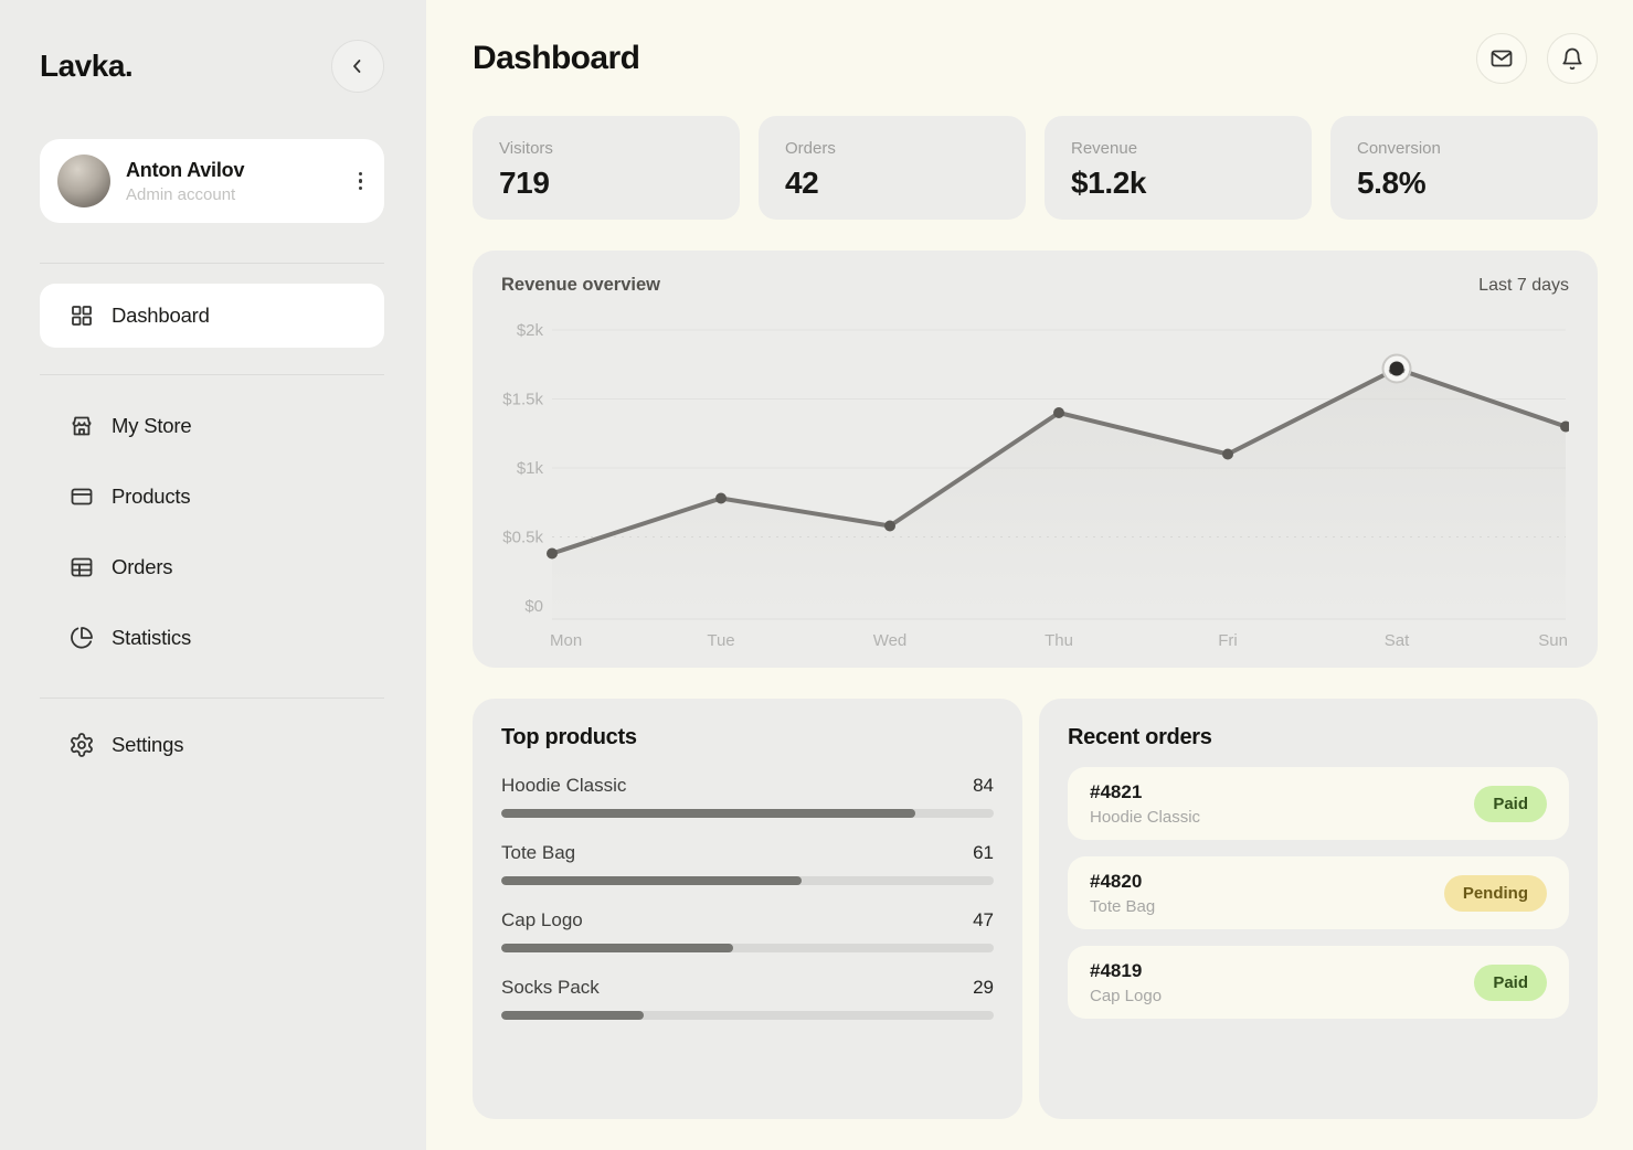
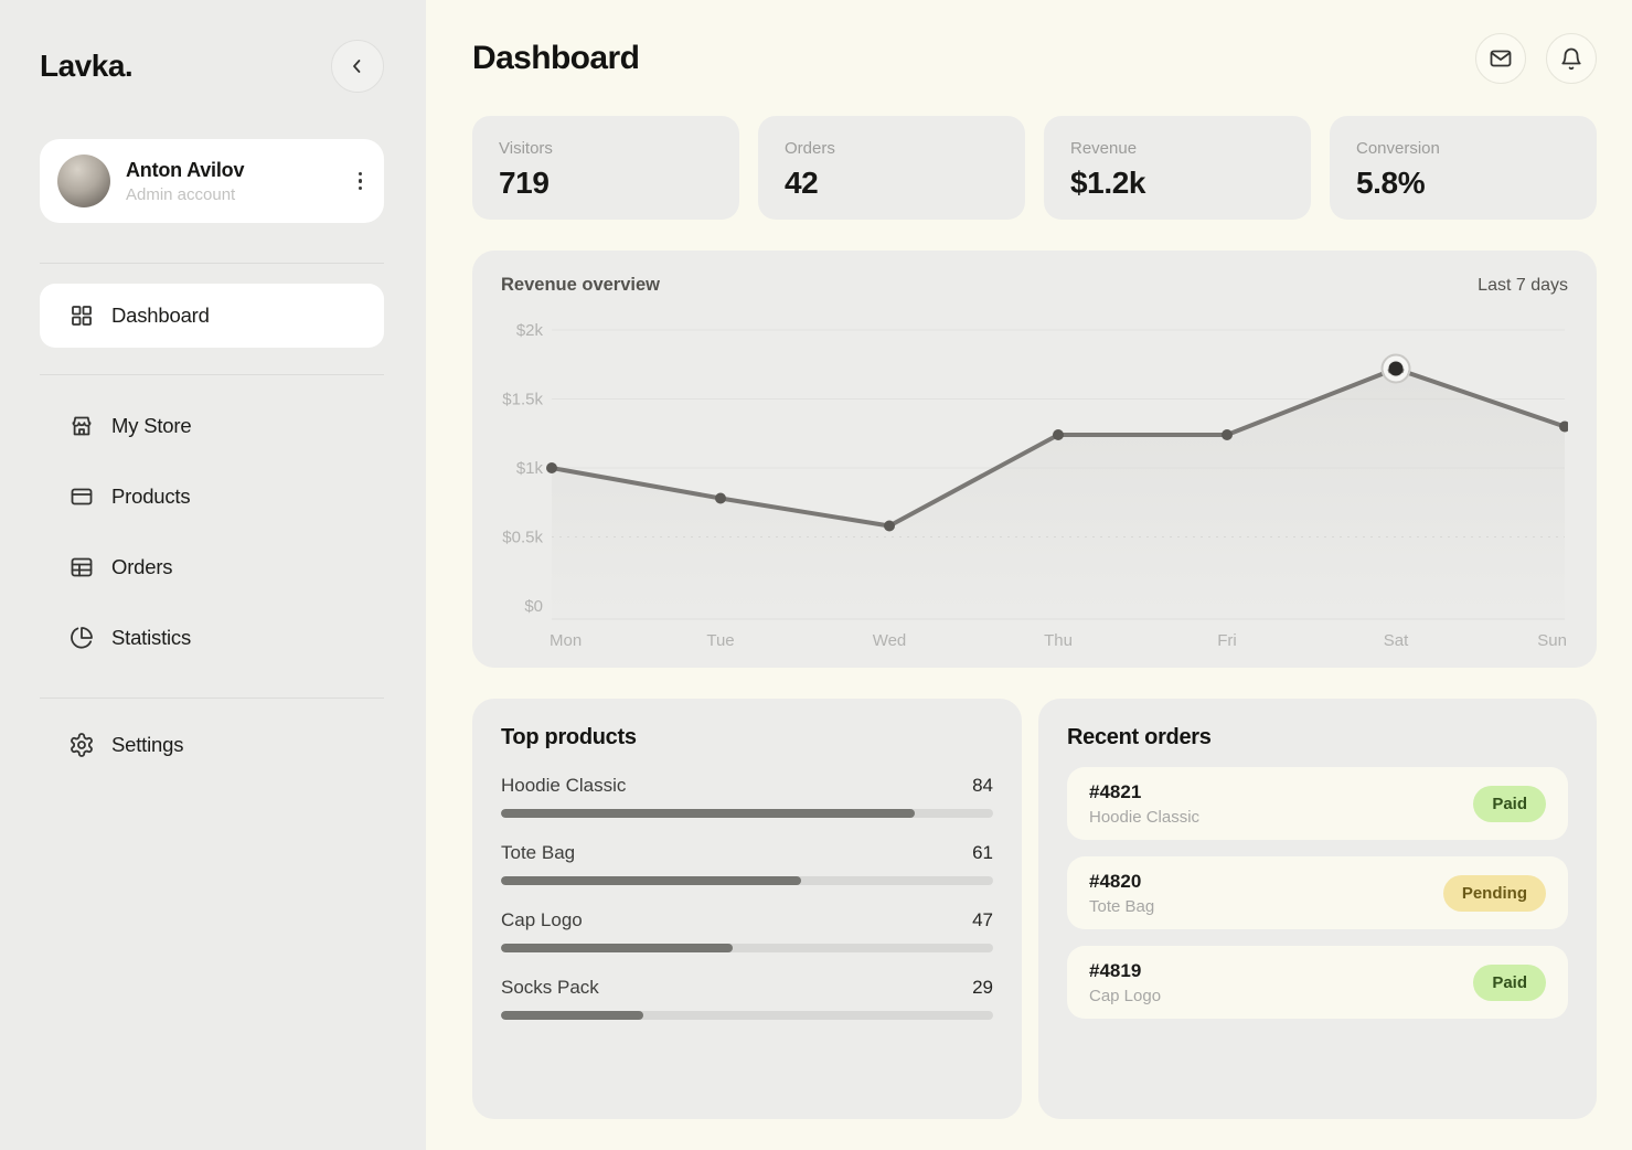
Mon: $0.38k -> $1.00k
Thu: $1.40k -> $1.24k
Fri: $1.10k -> $1.24k
